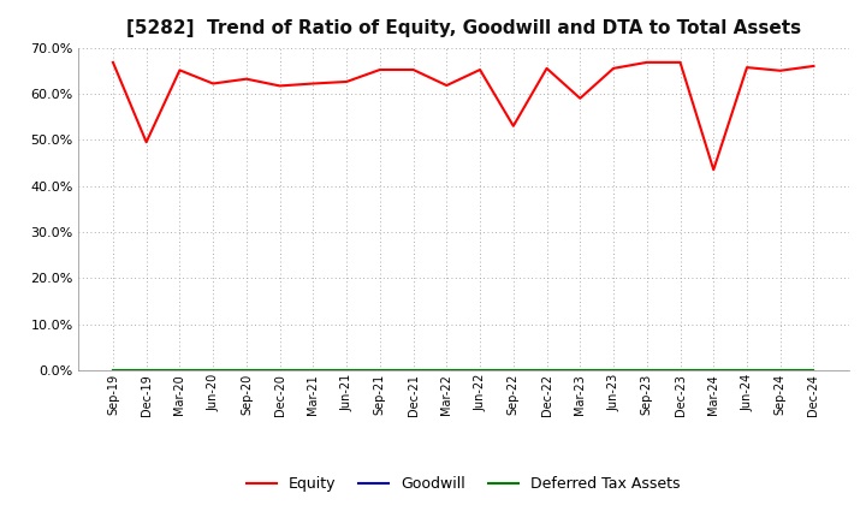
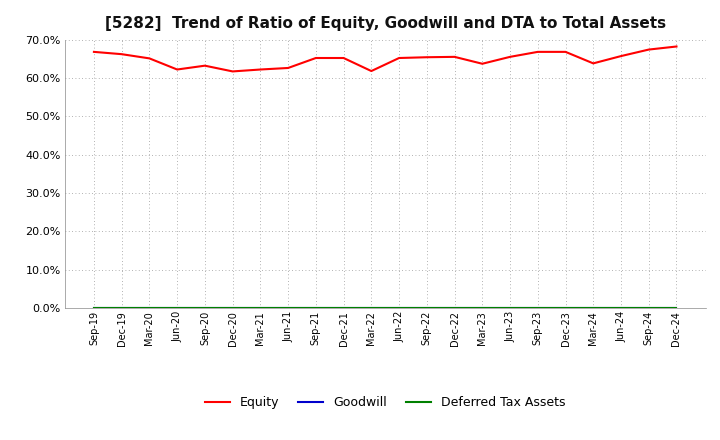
Equity/Dec-19: 49.5% -> 66.2%
Equity/Sep-22: 53.0% -> 65.4%
Equity/Mar-23: 59.0% -> 63.7%
Equity/Mar-24: 43.5% -> 63.8%
Equity/Sep-24: 65.0% -> 67.4%
Equity/Dec-24: 66.0% -> 68.2%
